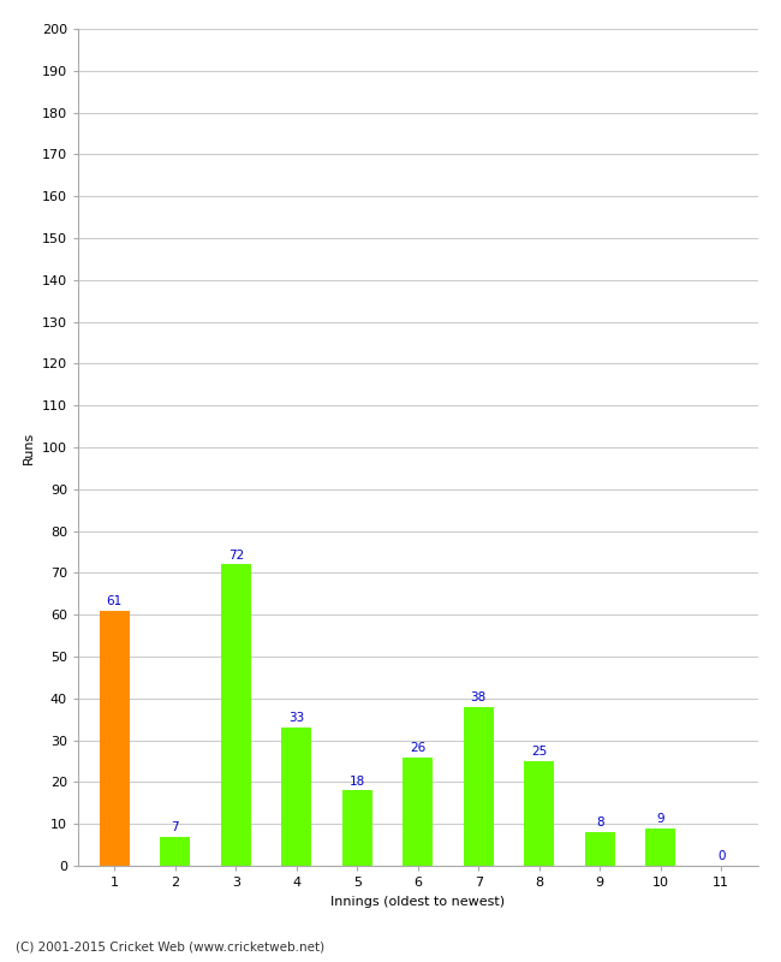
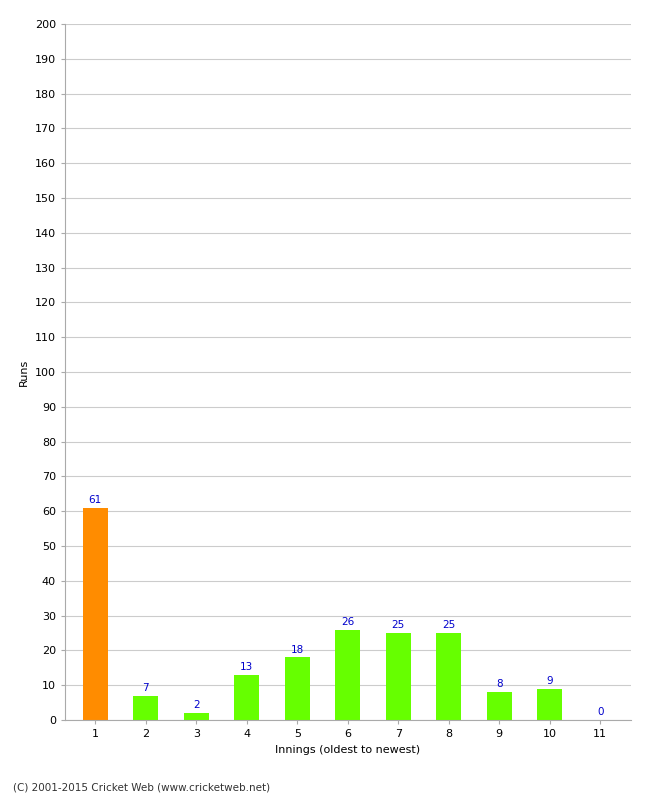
3: 72 -> 2
4: 33 -> 13
7: 38 -> 25
